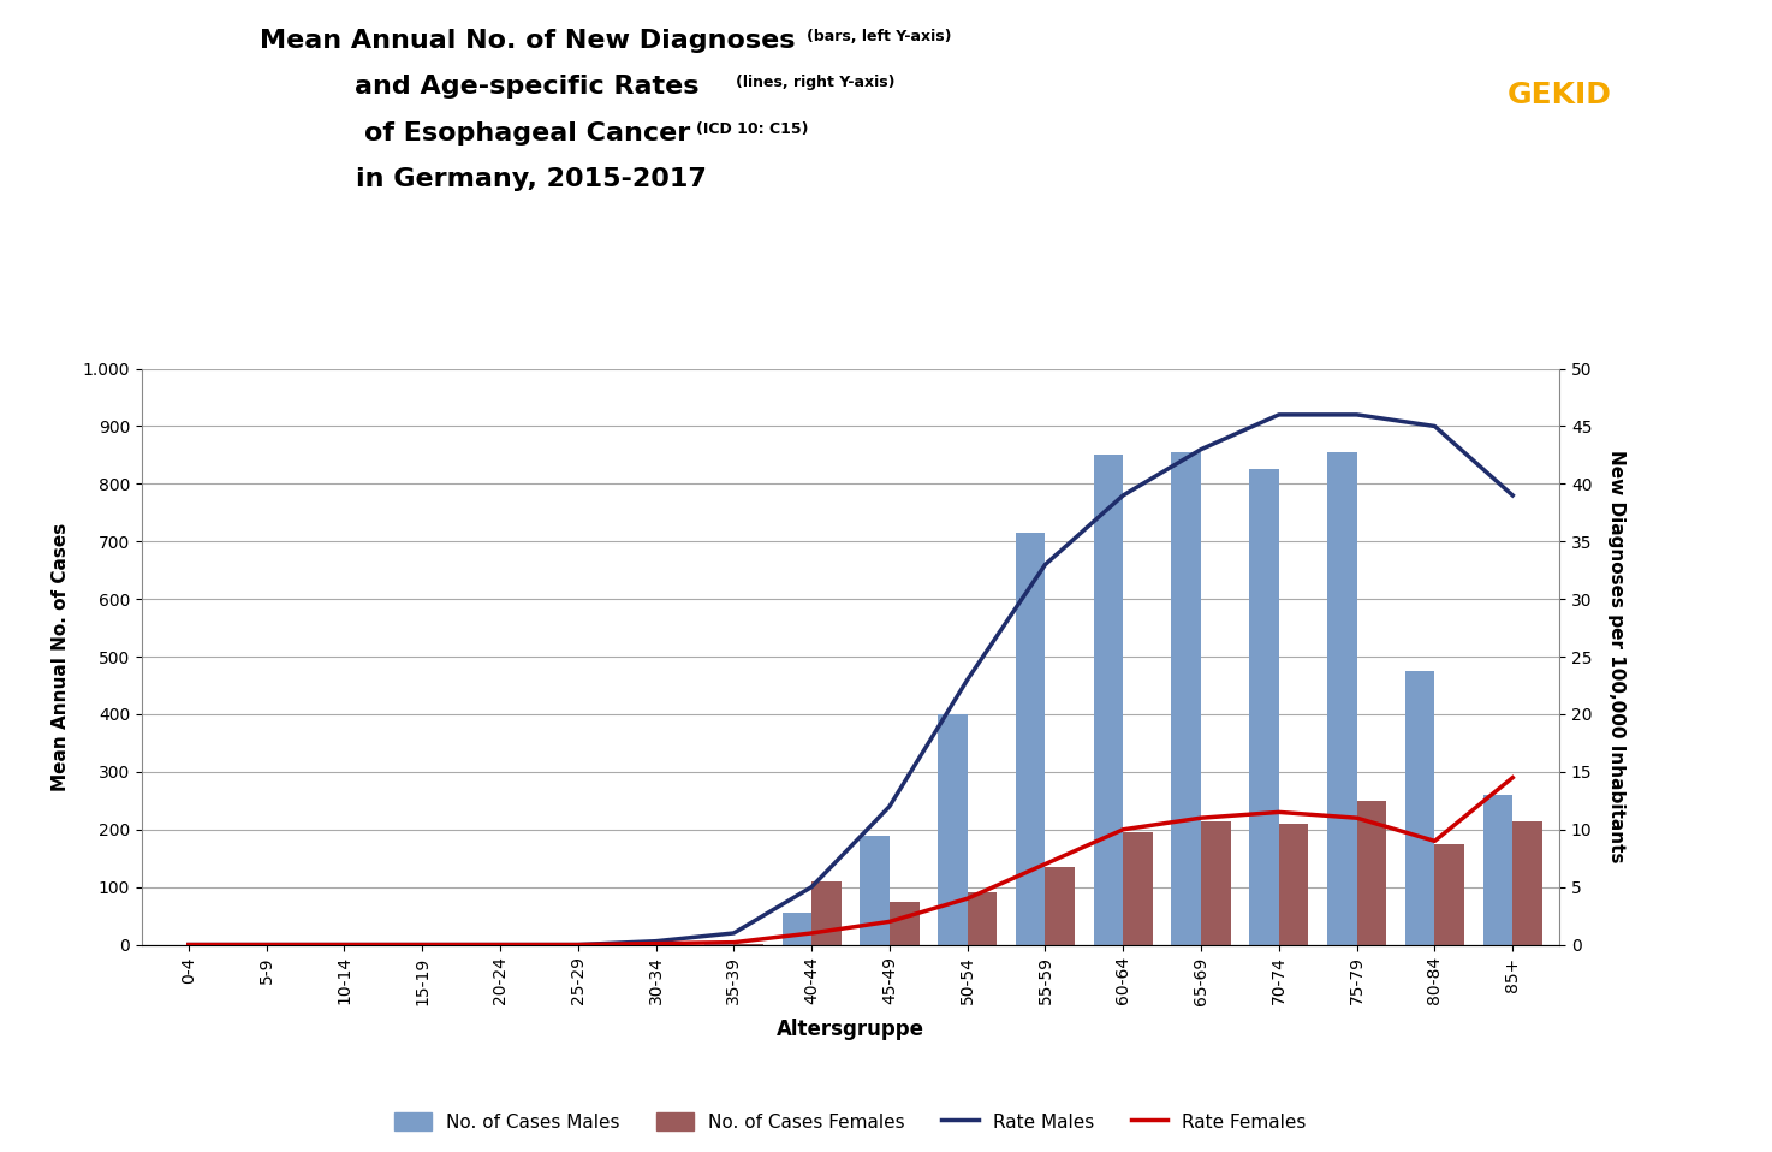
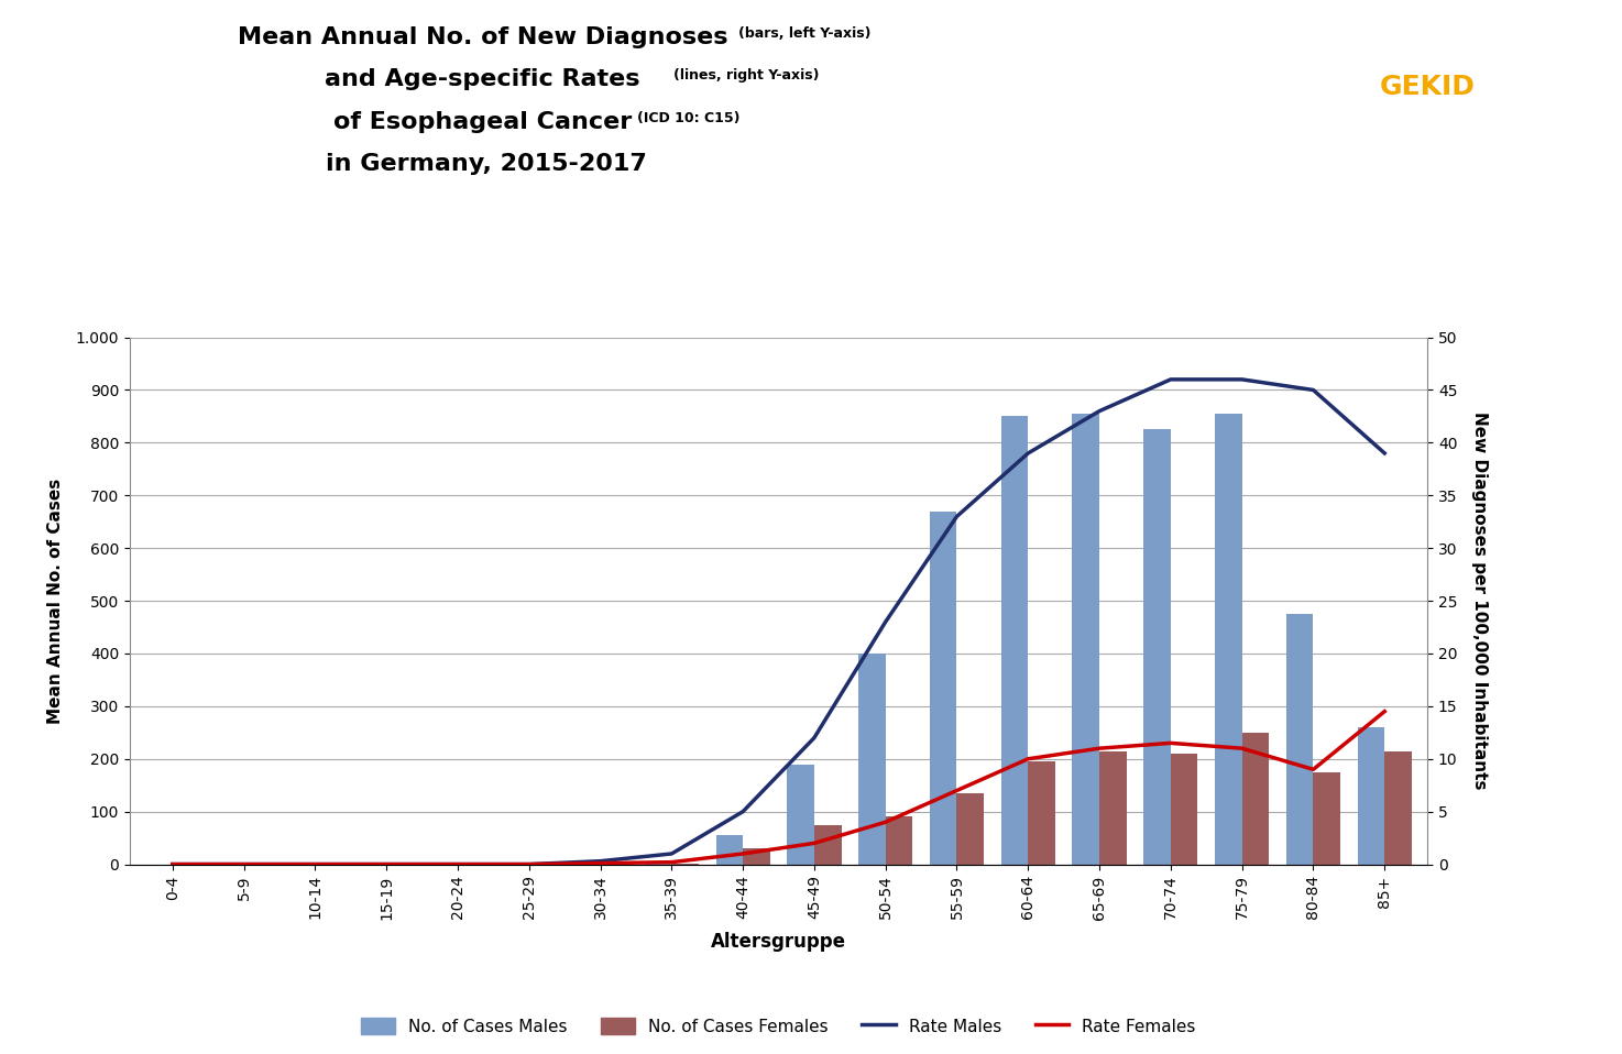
No. of Cases Females/40-44: 110 -> 30
No. of Cases Males/55-59: 715 -> 670
